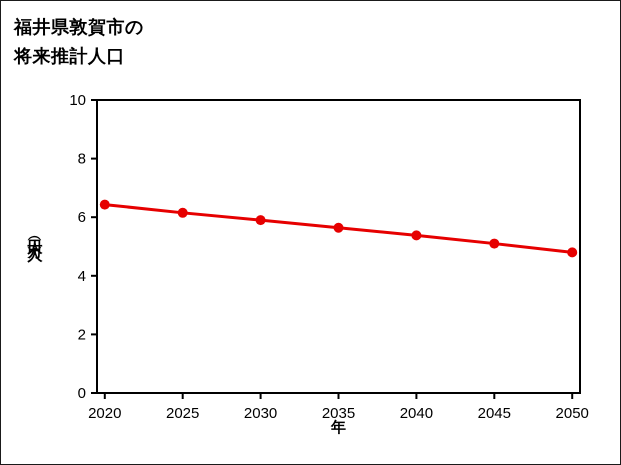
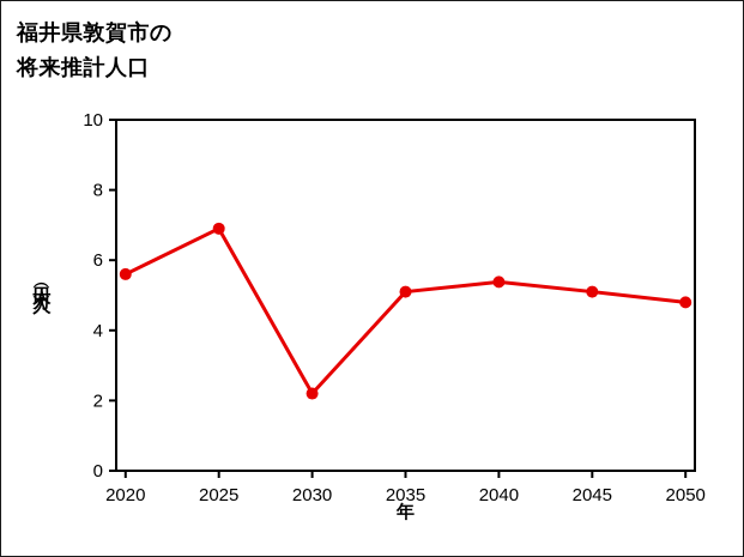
2020: 6.4 -> 5.6
2025: 6.2 -> 6.9
2030: 5.9 -> 2.2
2035: 5.6 -> 5.1
